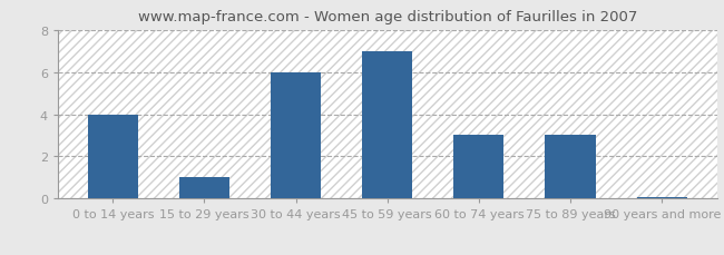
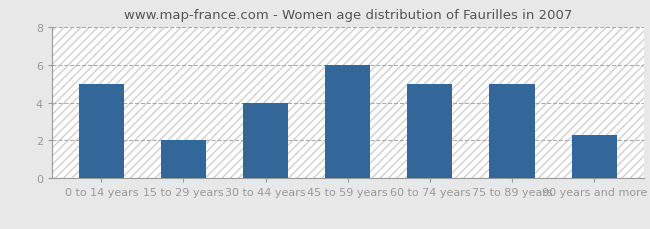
0 to 14 years: 4.0 -> 5.0
15 to 29 years: 1.0 -> 2.0
30 to 44 years: 6.0 -> 4.0
45 to 59 years: 7.0 -> 6.0
60 to 74 years: 3.0 -> 5.0
75 to 89 years: 3.0 -> 5.0
90 years and more: 0.1 -> 2.3
